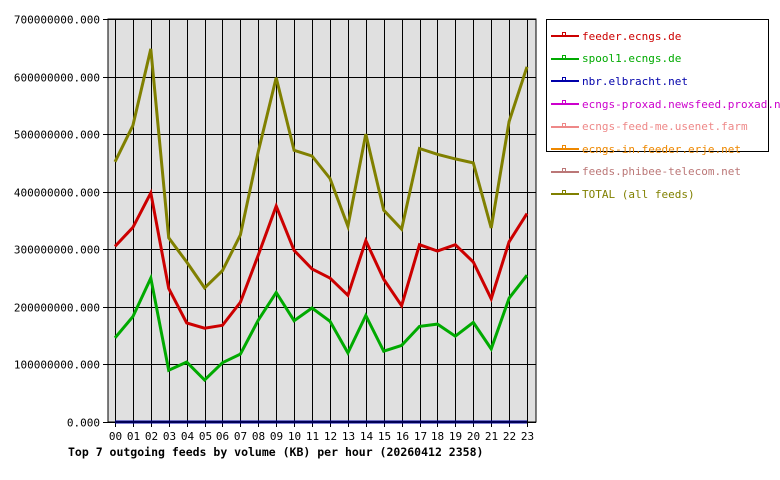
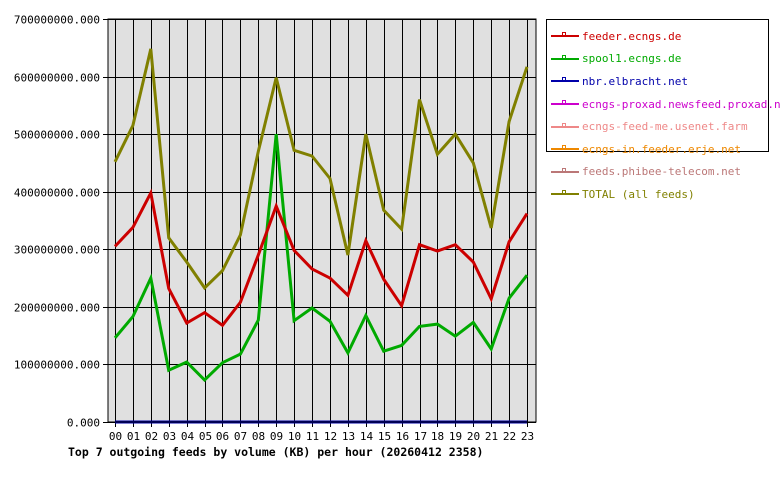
feeder.ecngs.de/05: 160000000 -> 190000000
spool1.ecngs.de/09: 220000000 -> 500000000
TOTAL (all feeds)/13: 340000000 -> 290000000
TOTAL (all feeds)/17: 480000000 -> 560000000
TOTAL (all feeds)/19: 460000000 -> 500000000
